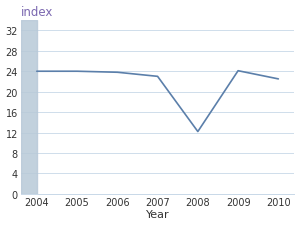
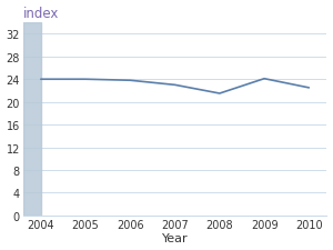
2008: 12.2 -> 21.5
